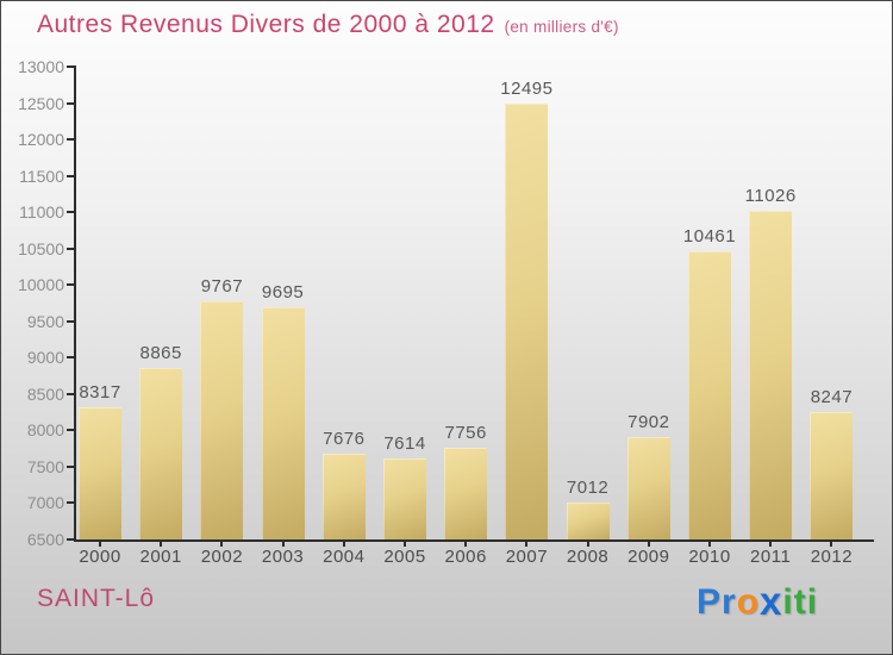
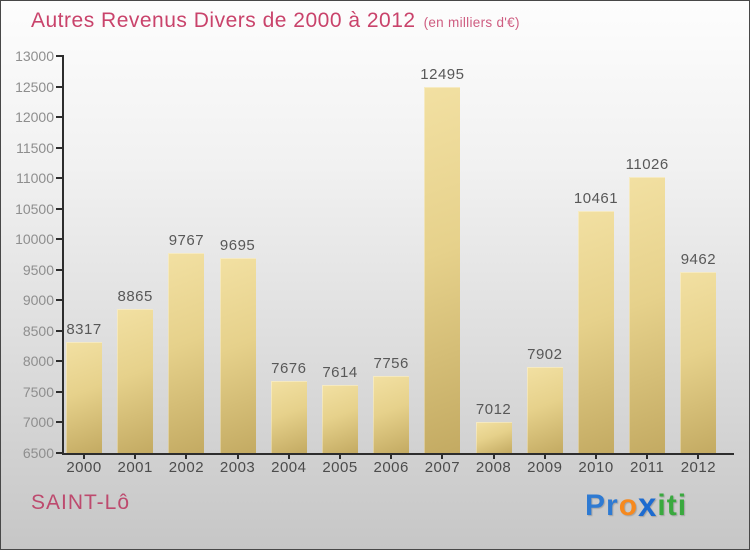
2012: 8247 -> 9462
